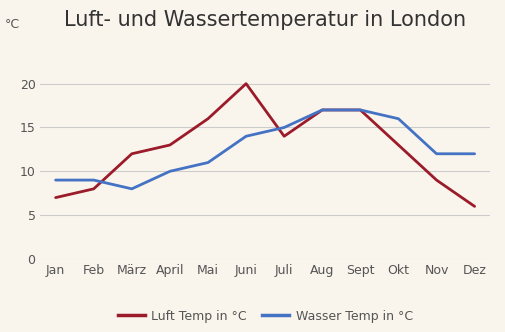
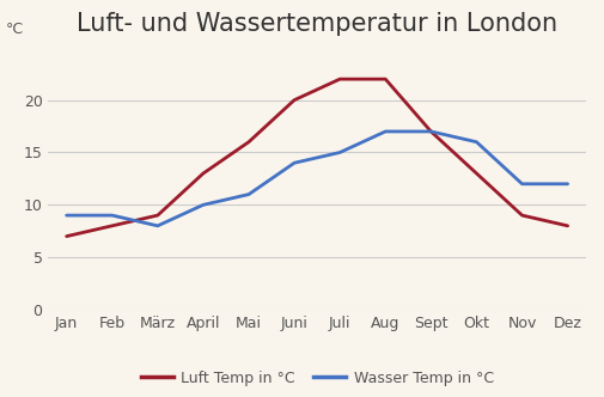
Luft Temp in °C/März: 12 -> 9
Luft Temp in °C/Juli: 14 -> 22
Luft Temp in °C/Aug: 17 -> 22
Luft Temp in °C/Dez: 6 -> 8
